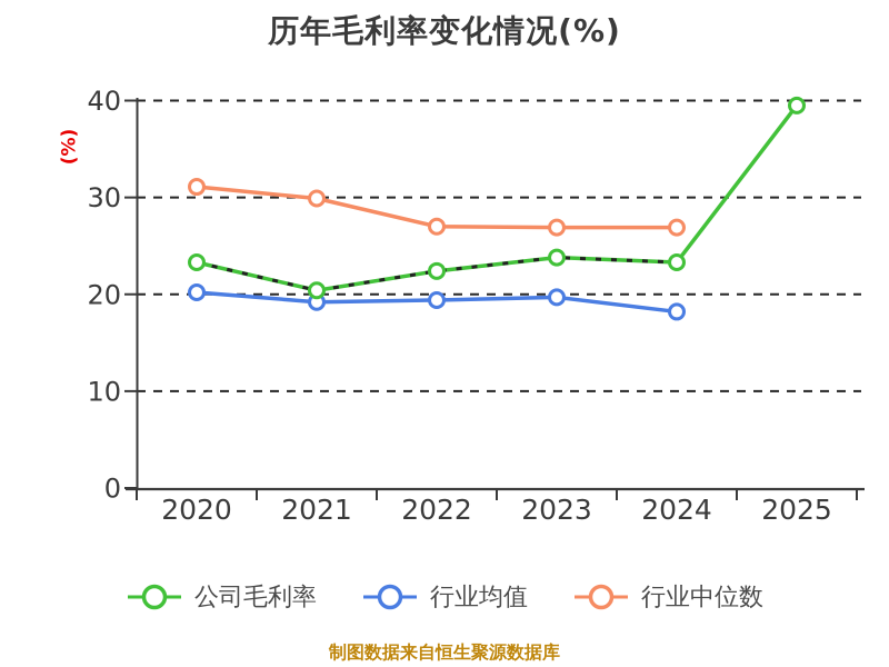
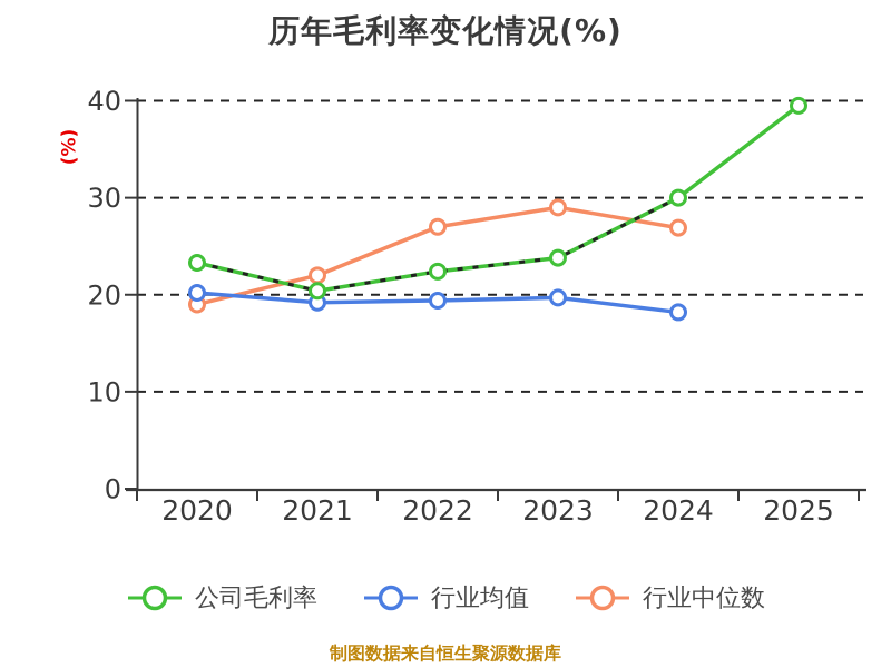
行业中位数/2020: 31 -> 19
行业中位数/2021: 30 -> 22
行业中位数/2023: 27 -> 29
公司毛利率/2024: 23 -> 30
